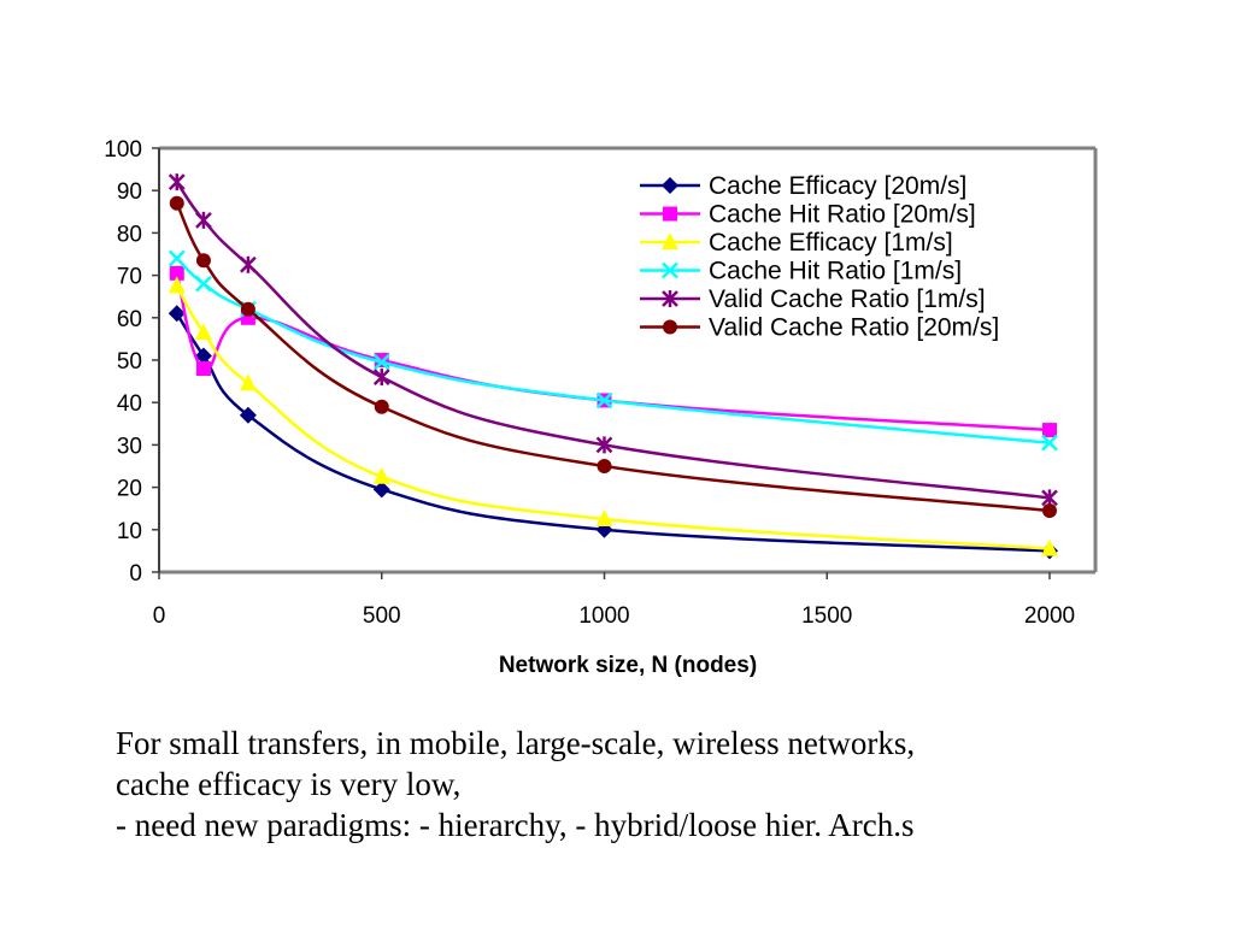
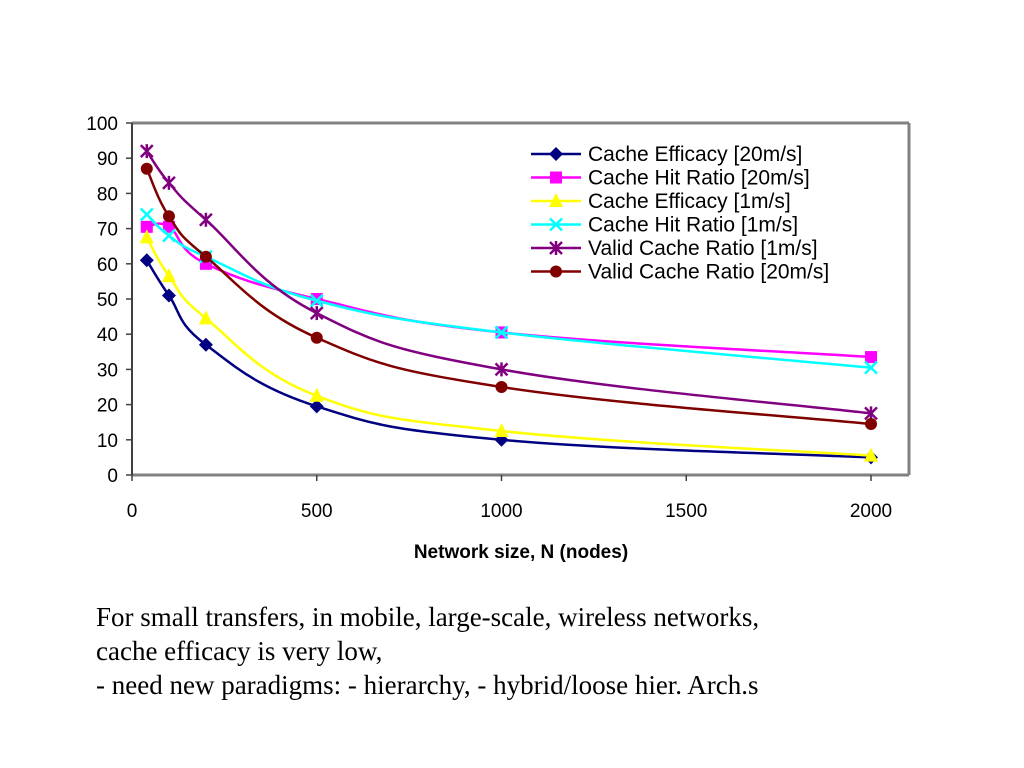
Cache Hit Ratio [20m/s]/100: 48 -> 70
